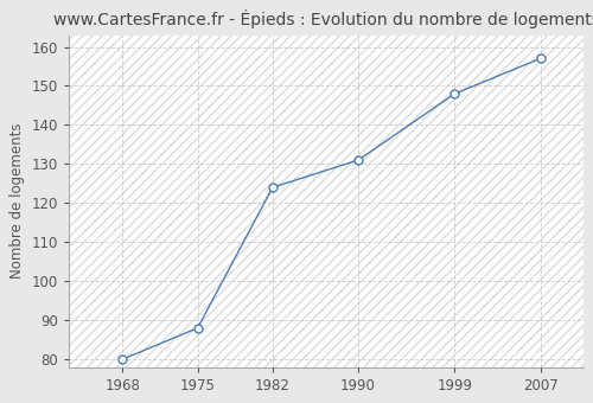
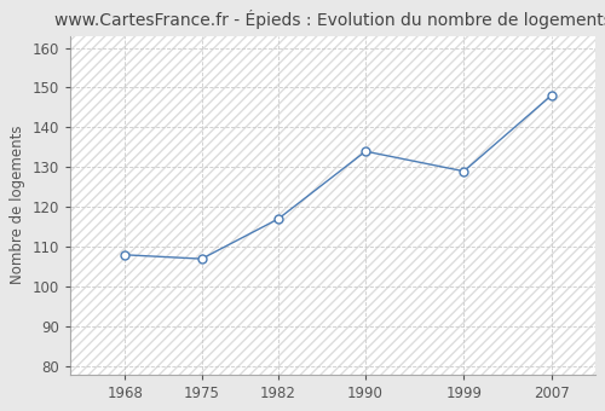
1968: 80 -> 108
1975: 88 -> 107
1982: 124 -> 117
1990: 131 -> 134
1999: 148 -> 129
2007: 157 -> 148
